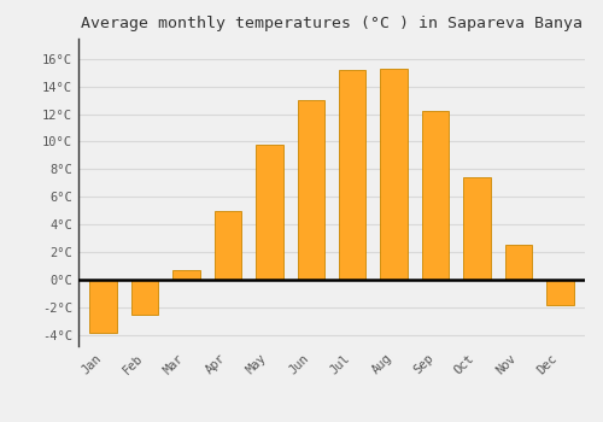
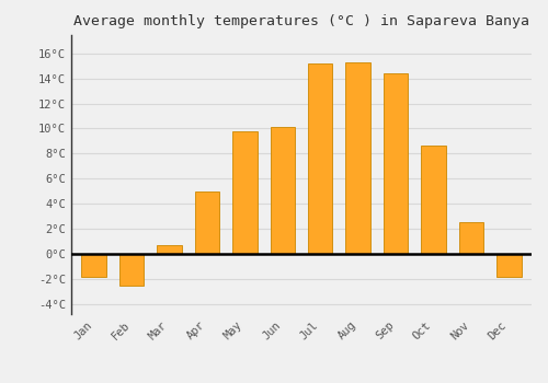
Jan: -3.8°C -> -1.8°C
Jun: 13.0°C -> 10.1°C
Sep: 12.2°C -> 14.4°C
Oct: 7.4°C -> 8.6°C
